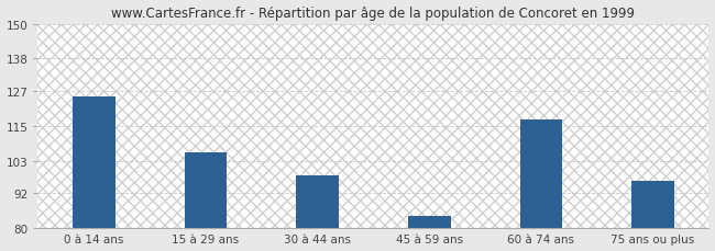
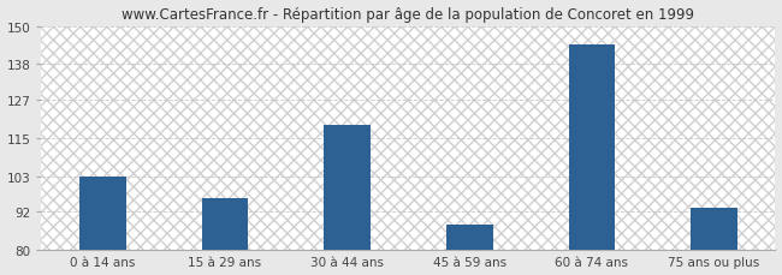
0 à 14 ans: 125 -> 103
15 à 29 ans: 106 -> 96
30 à 44 ans: 98 -> 119
45 à 59 ans: 84 -> 88
60 à 74 ans: 117 -> 144
75 ans ou plus: 96 -> 93
